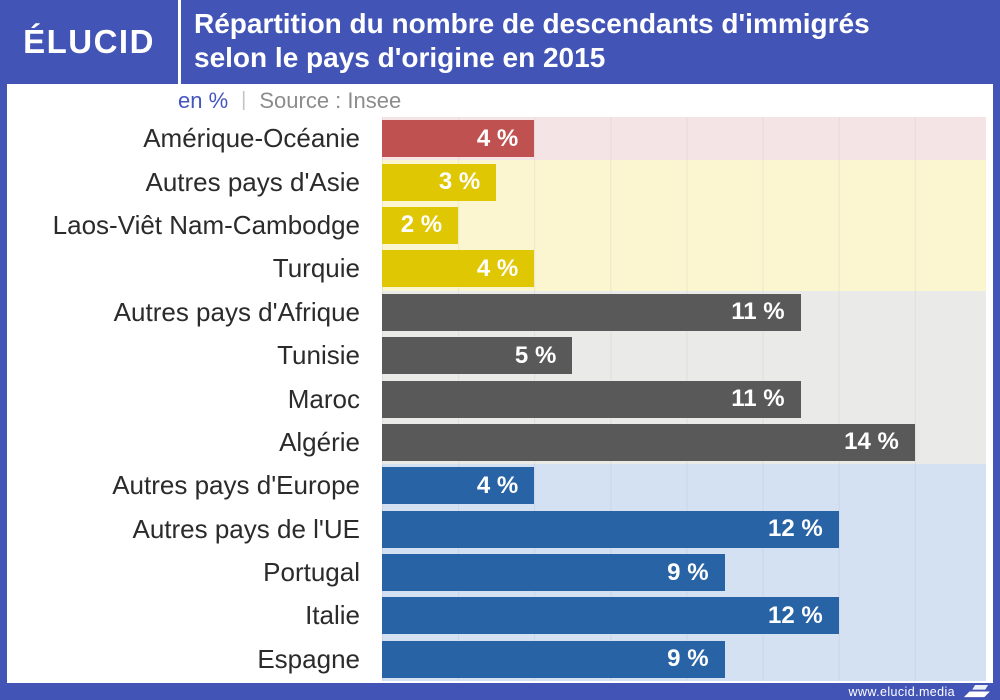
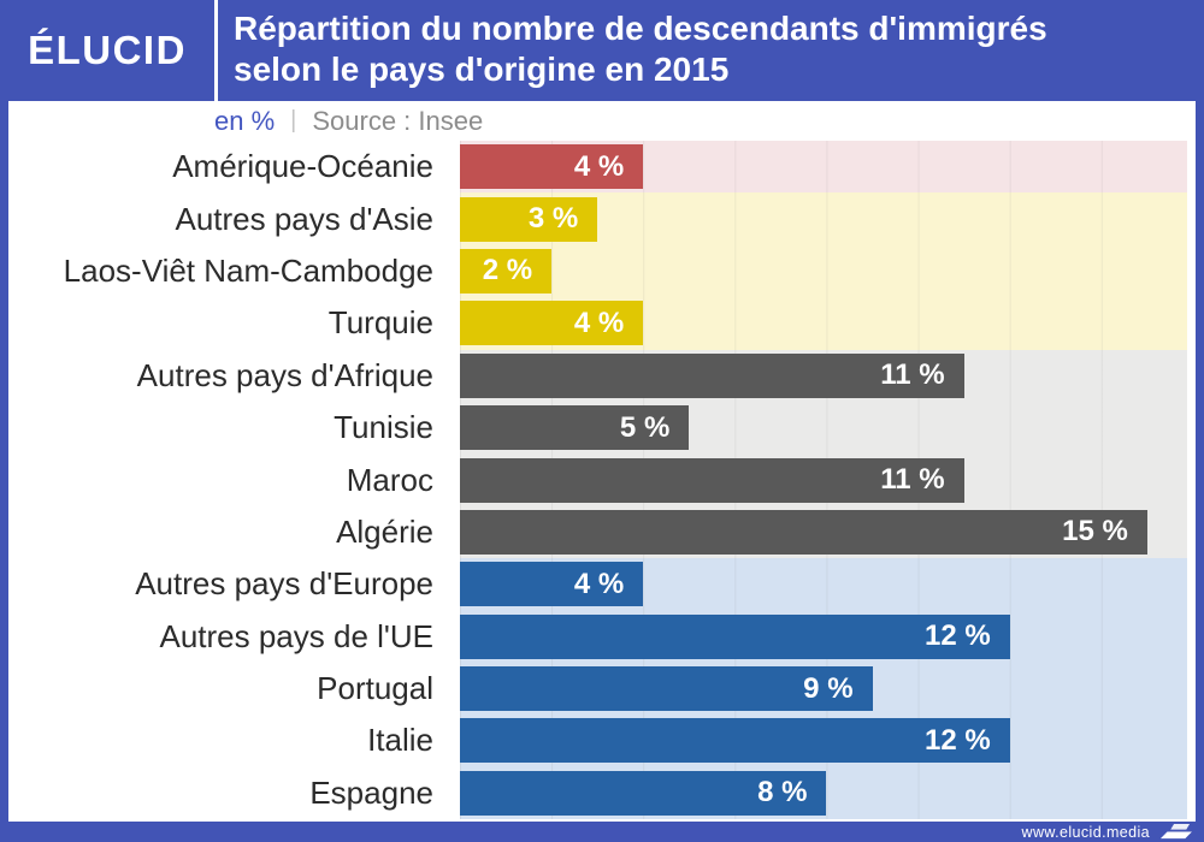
Algérie: 14 -> 15
Espagne: 9 -> 8
